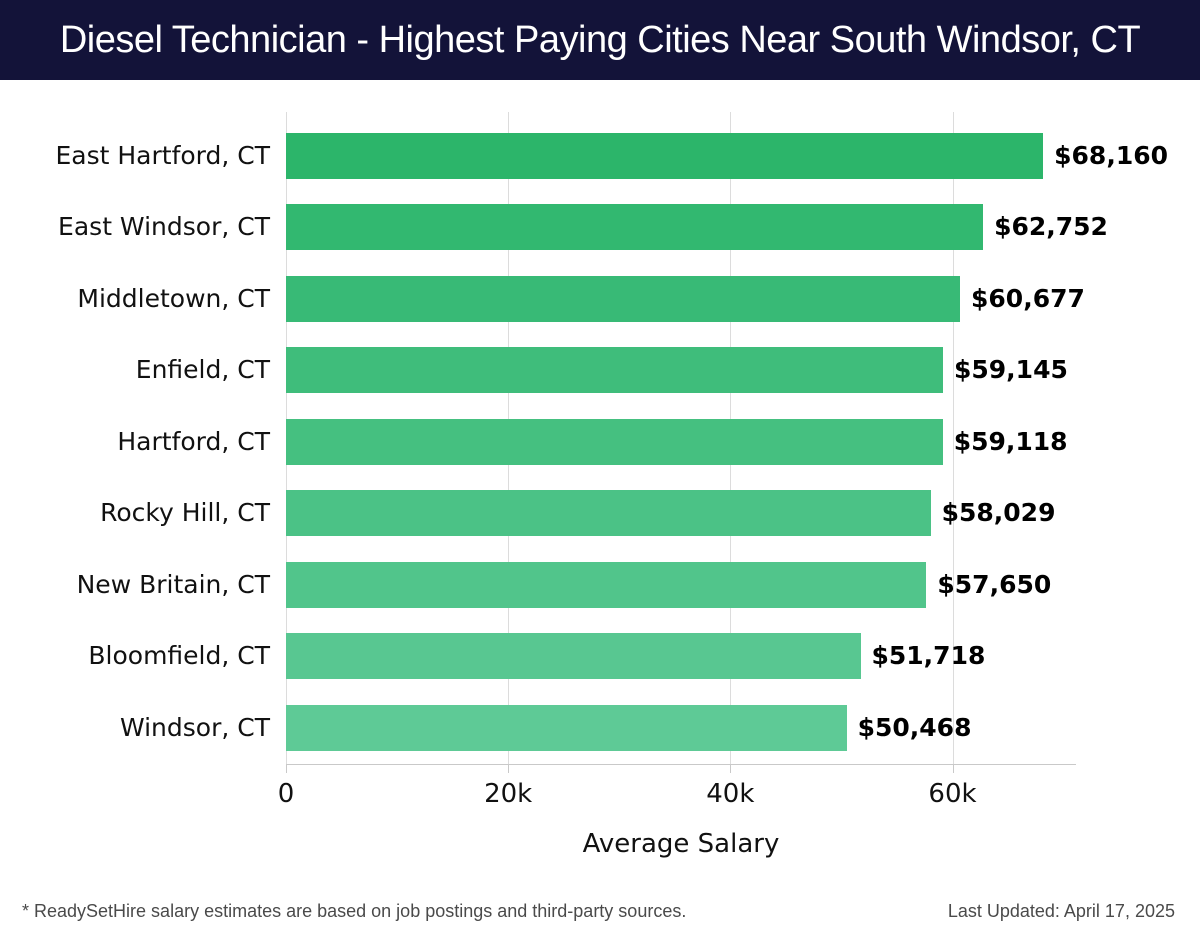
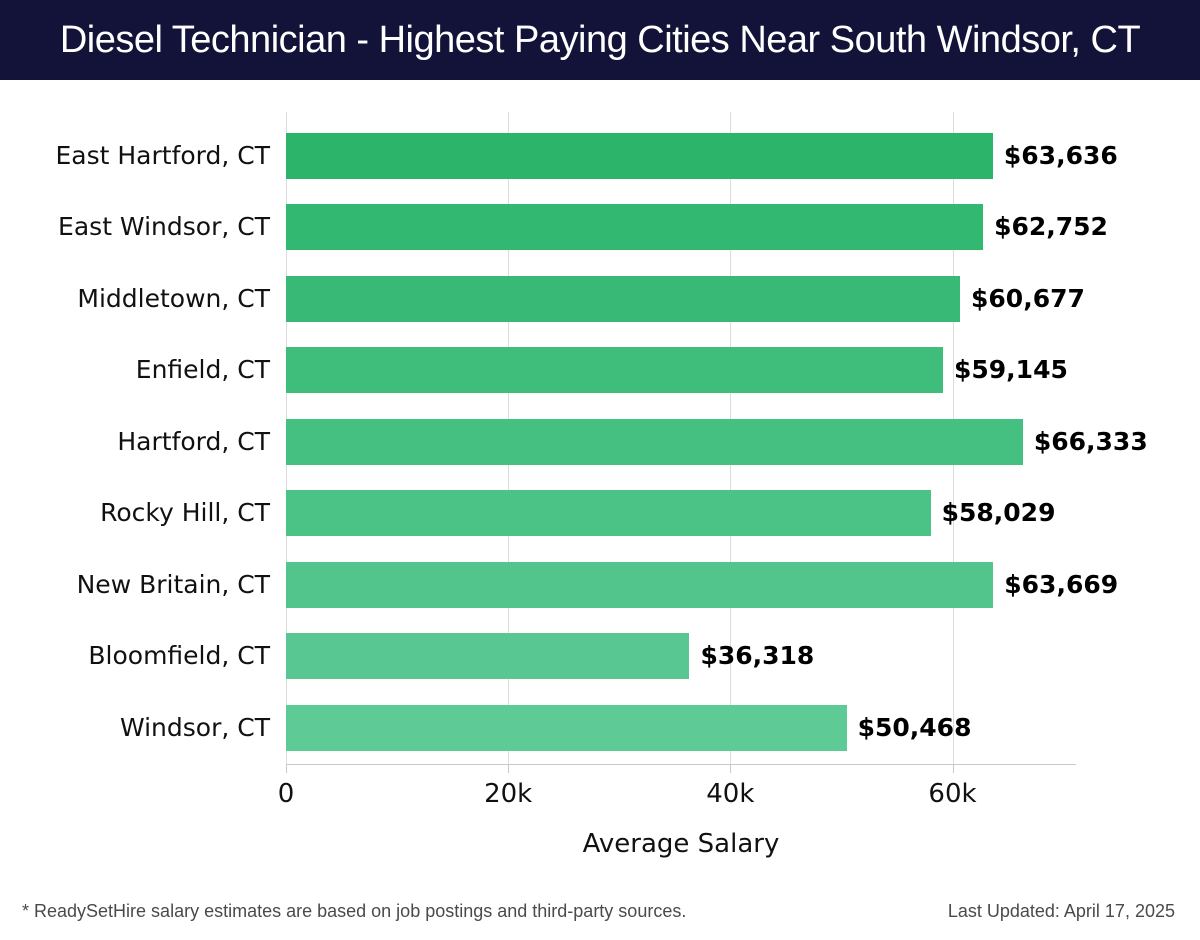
East Hartford, CT: $68,160 -> $63,636
Hartford, CT: $59,118 -> $66,333
New Britain, CT: $57,650 -> $63,669
Bloomfield, CT: $51,718 -> $36,318
